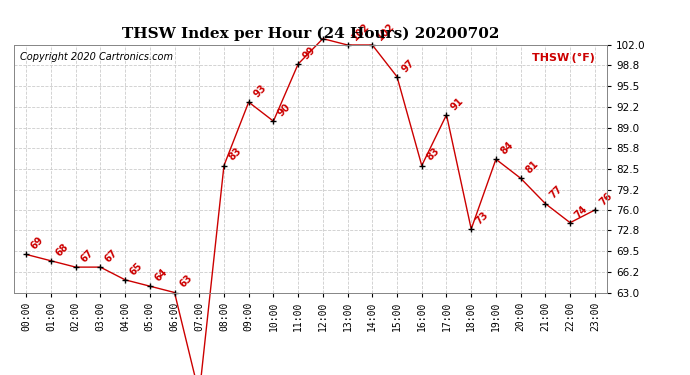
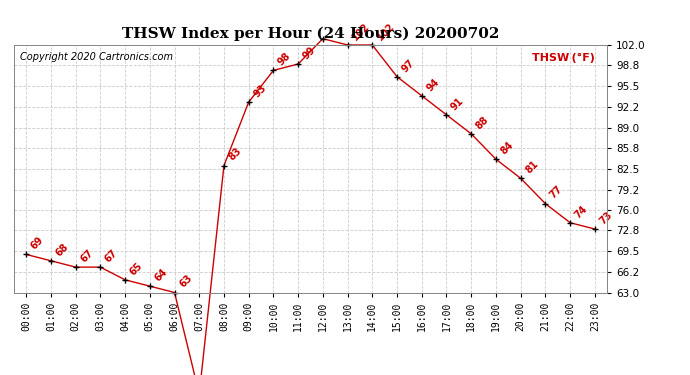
10:00: 90 -> 98
16:00: 83 -> 94
18:00: 73 -> 88
23:00: 76 -> 73
